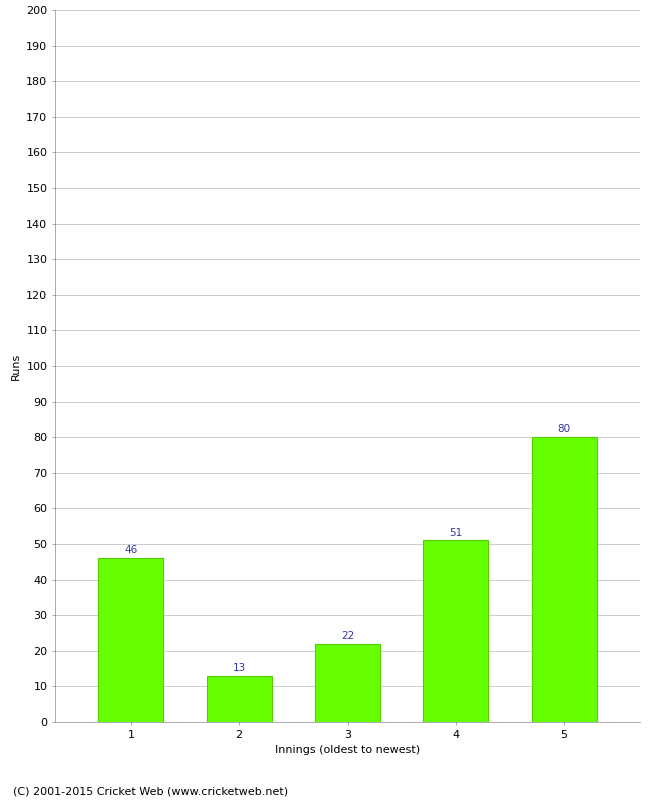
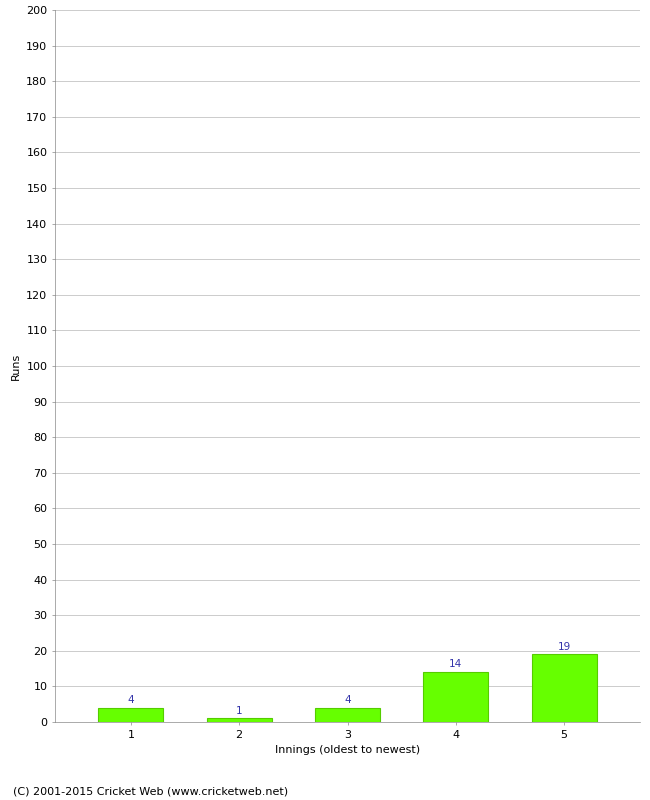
1: 46 -> 4
2: 13 -> 1
3: 22 -> 4
4: 51 -> 14
5: 80 -> 19
